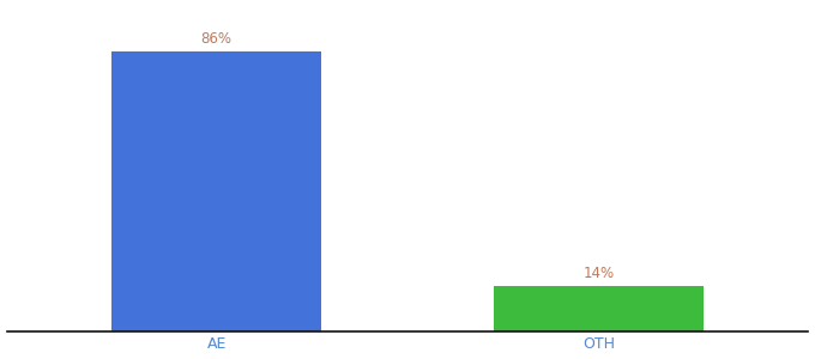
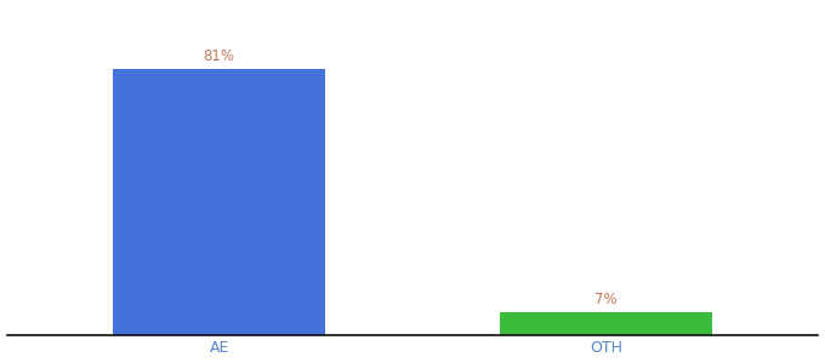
AE: 86% -> 81%
OTH: 14% -> 7%
